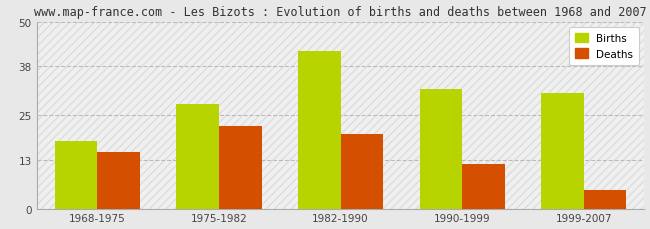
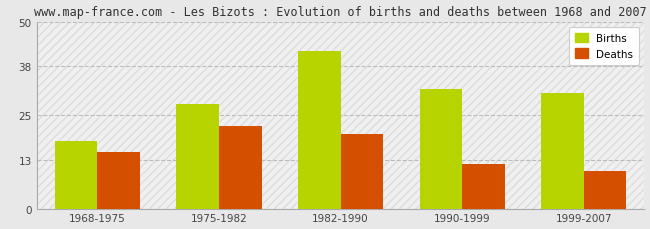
Deaths/1999-2007: 5 -> 10
